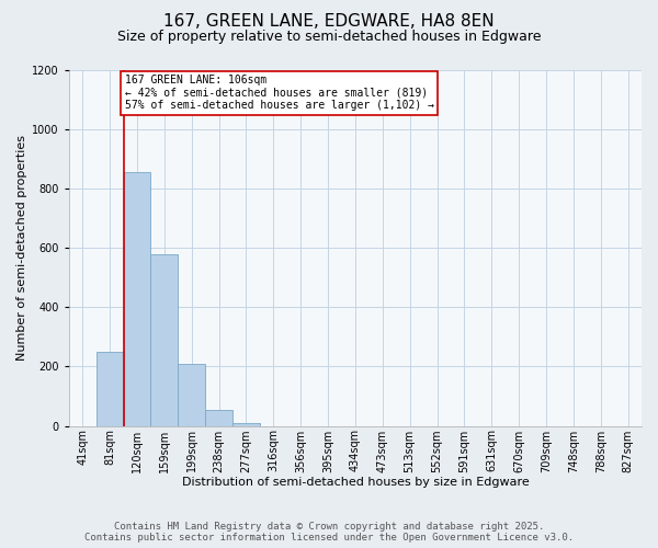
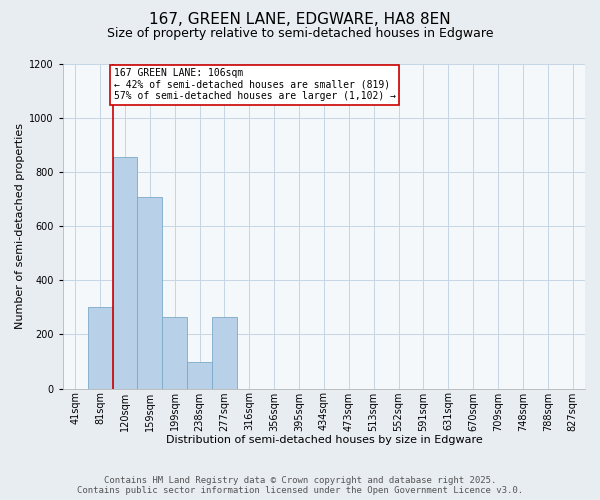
81sqm: 248 -> 300
159sqm: 577 -> 710
199sqm: 210 -> 265
238sqm: 55 -> 100
277sqm: 10 -> 265
